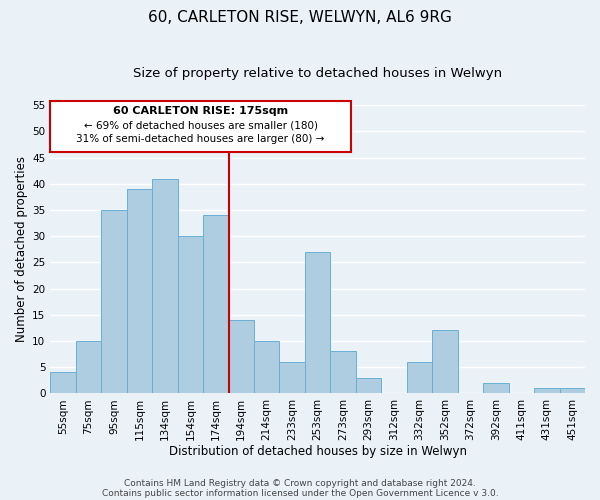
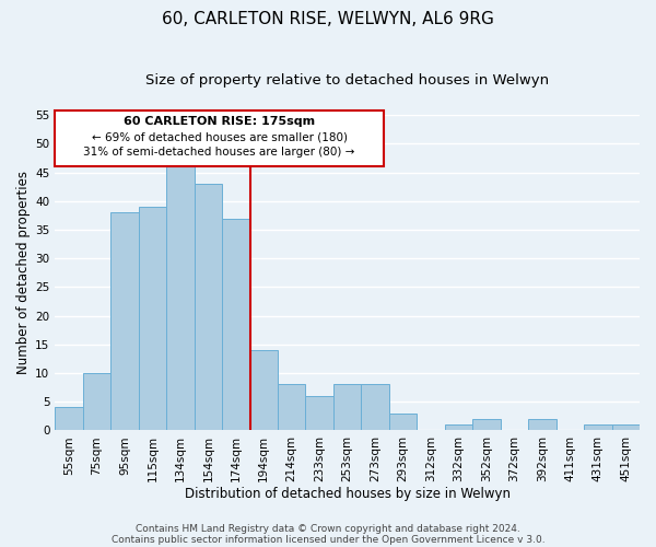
95sqm: 35 -> 38
134sqm: 41 -> 46
154sqm: 30 -> 43
174sqm: 34 -> 37
214sqm: 10 -> 8
253sqm: 27 -> 8
332sqm: 6 -> 1
352sqm: 12 -> 2
